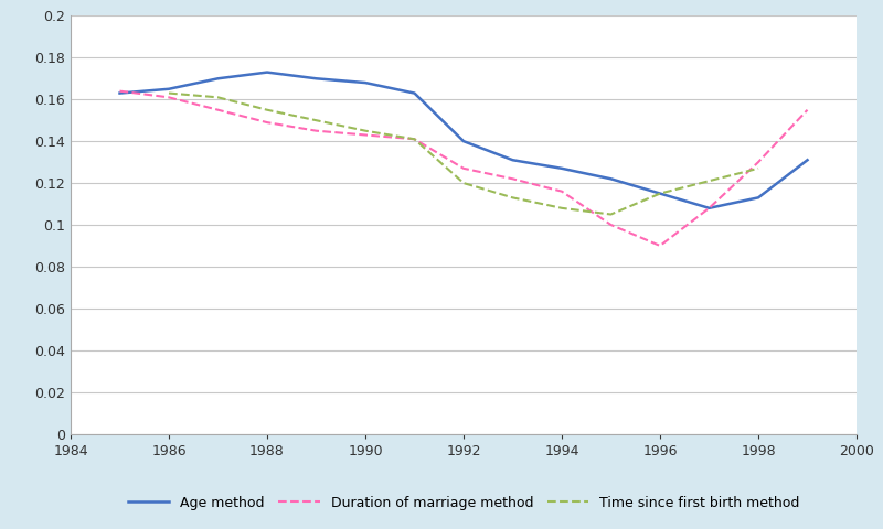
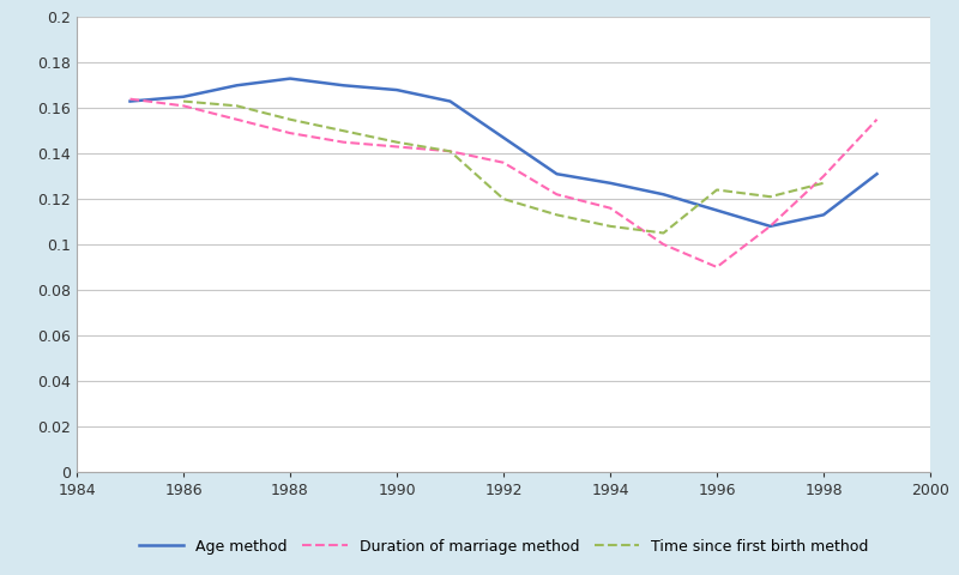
Age method/1992: 0.140 -> 0.147
Duration of marriage method/1992: 0.127 -> 0.136
Time since first birth method/1996: 0.115 -> 0.124
